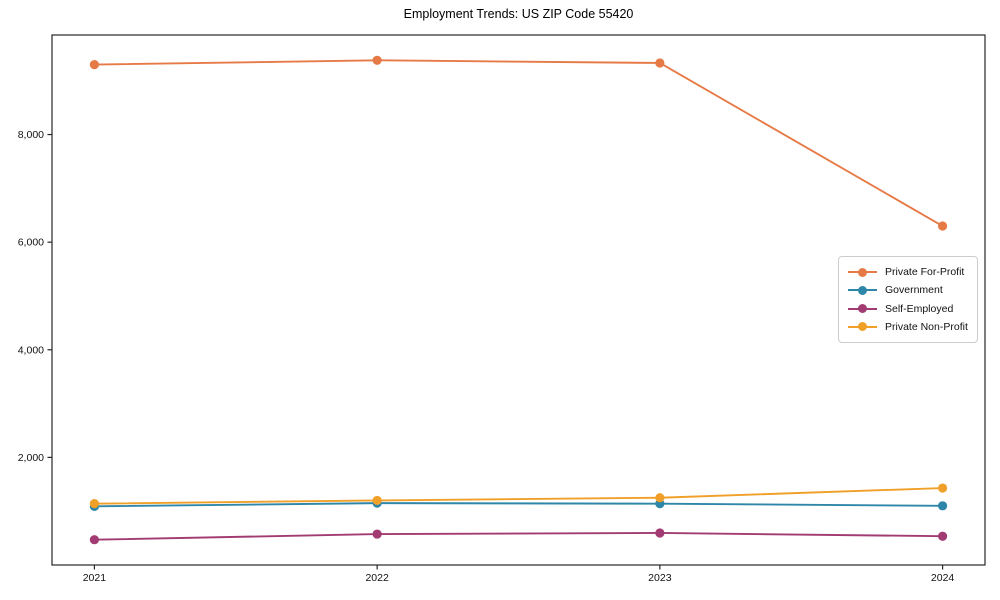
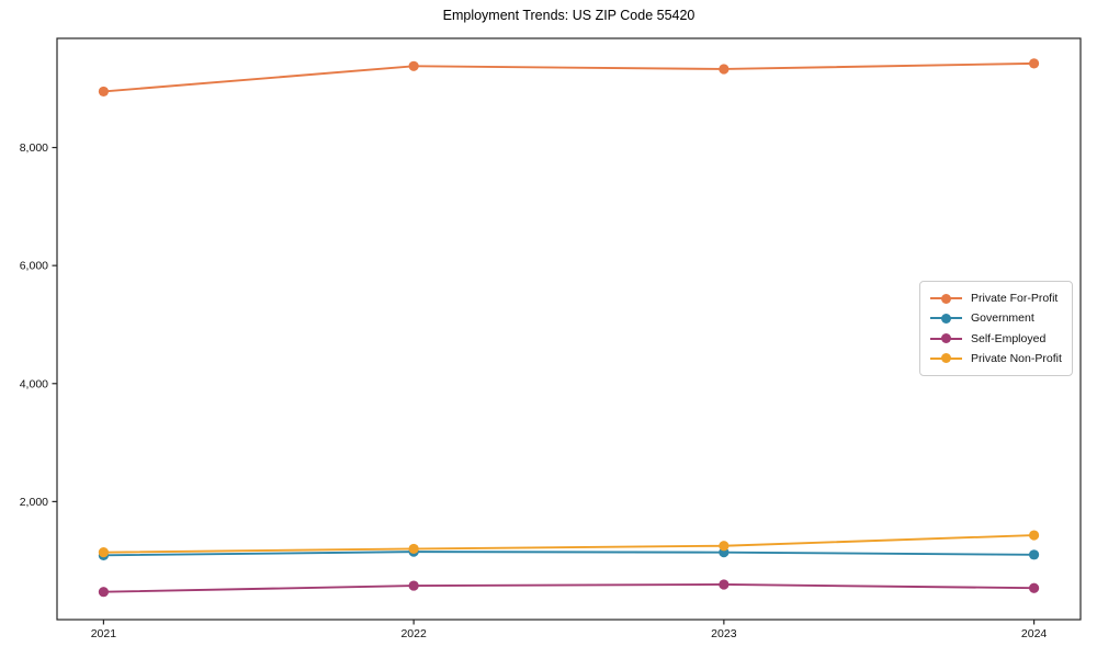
Private For-Profit/2021: 9300 -> 9000
Private For-Profit/2024: 6300 -> 9400
